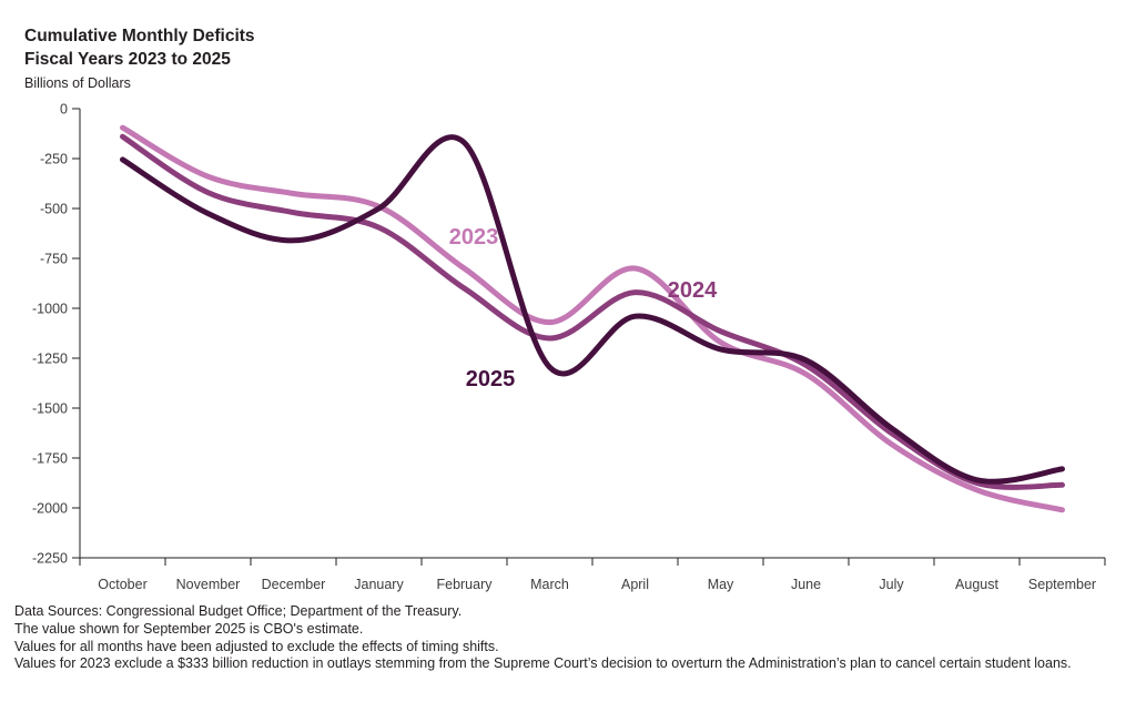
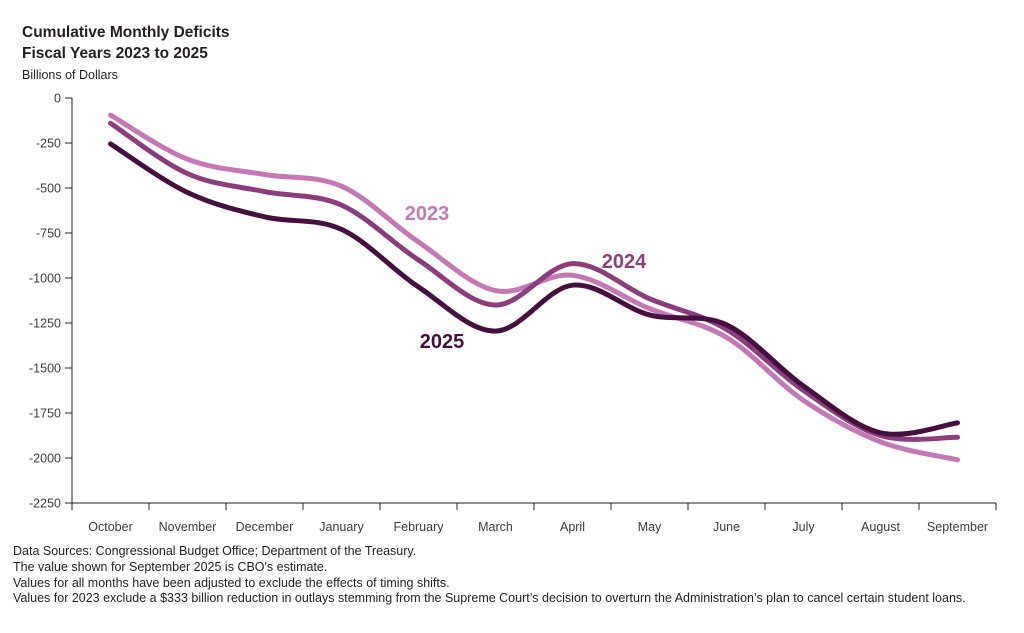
2025/January: -500 -> -730
2025/February: -170 -> -1050
2023/April: -800 -> -980
